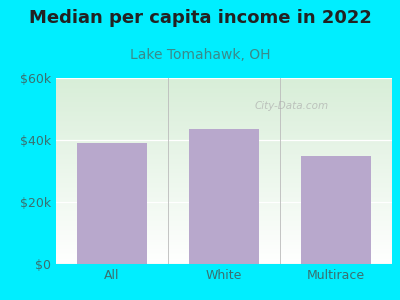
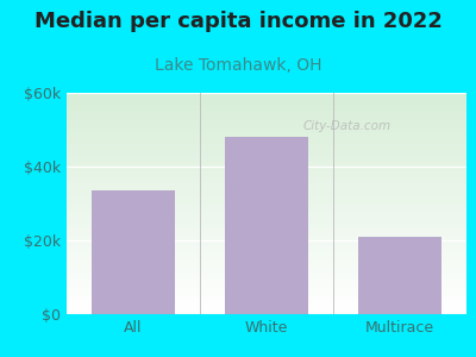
All: $39.0k -> $33.5k
White: $43.5k -> $48.0k
Multirace: $35.0k -> $21.0k
